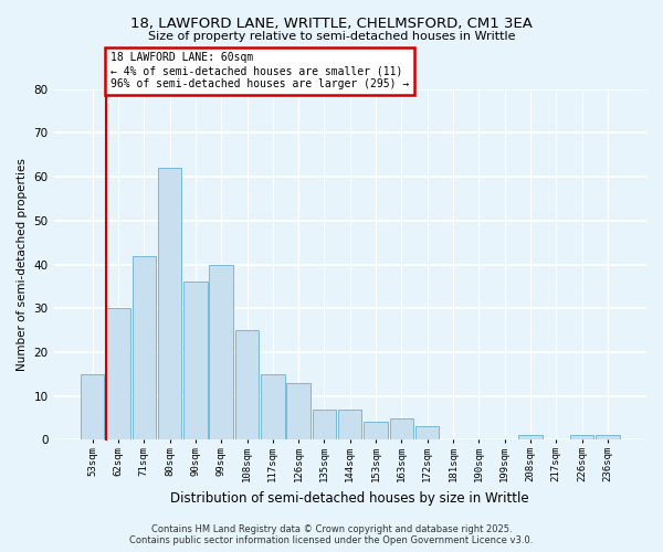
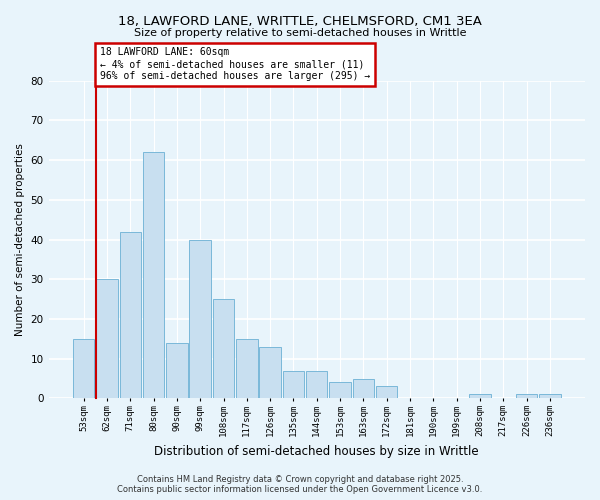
90sqm: 36 -> 14
